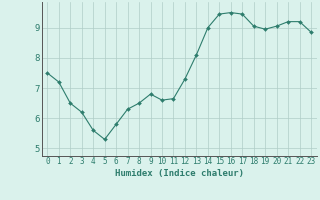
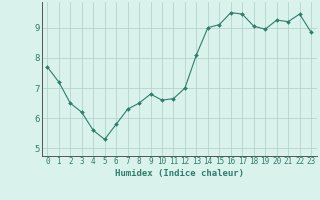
0: 7.50 -> 7.70
12: 7.30 -> 7.00
15: 9.45 -> 9.10
20: 9.05 -> 9.25
22: 9.20 -> 9.45
